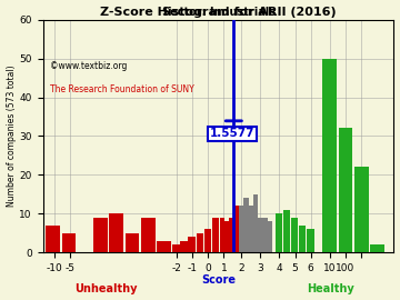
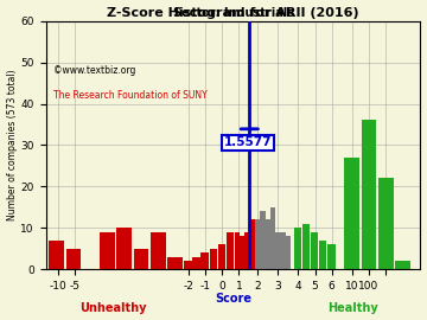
10: 50 -> 27
100: 32 -> 36
